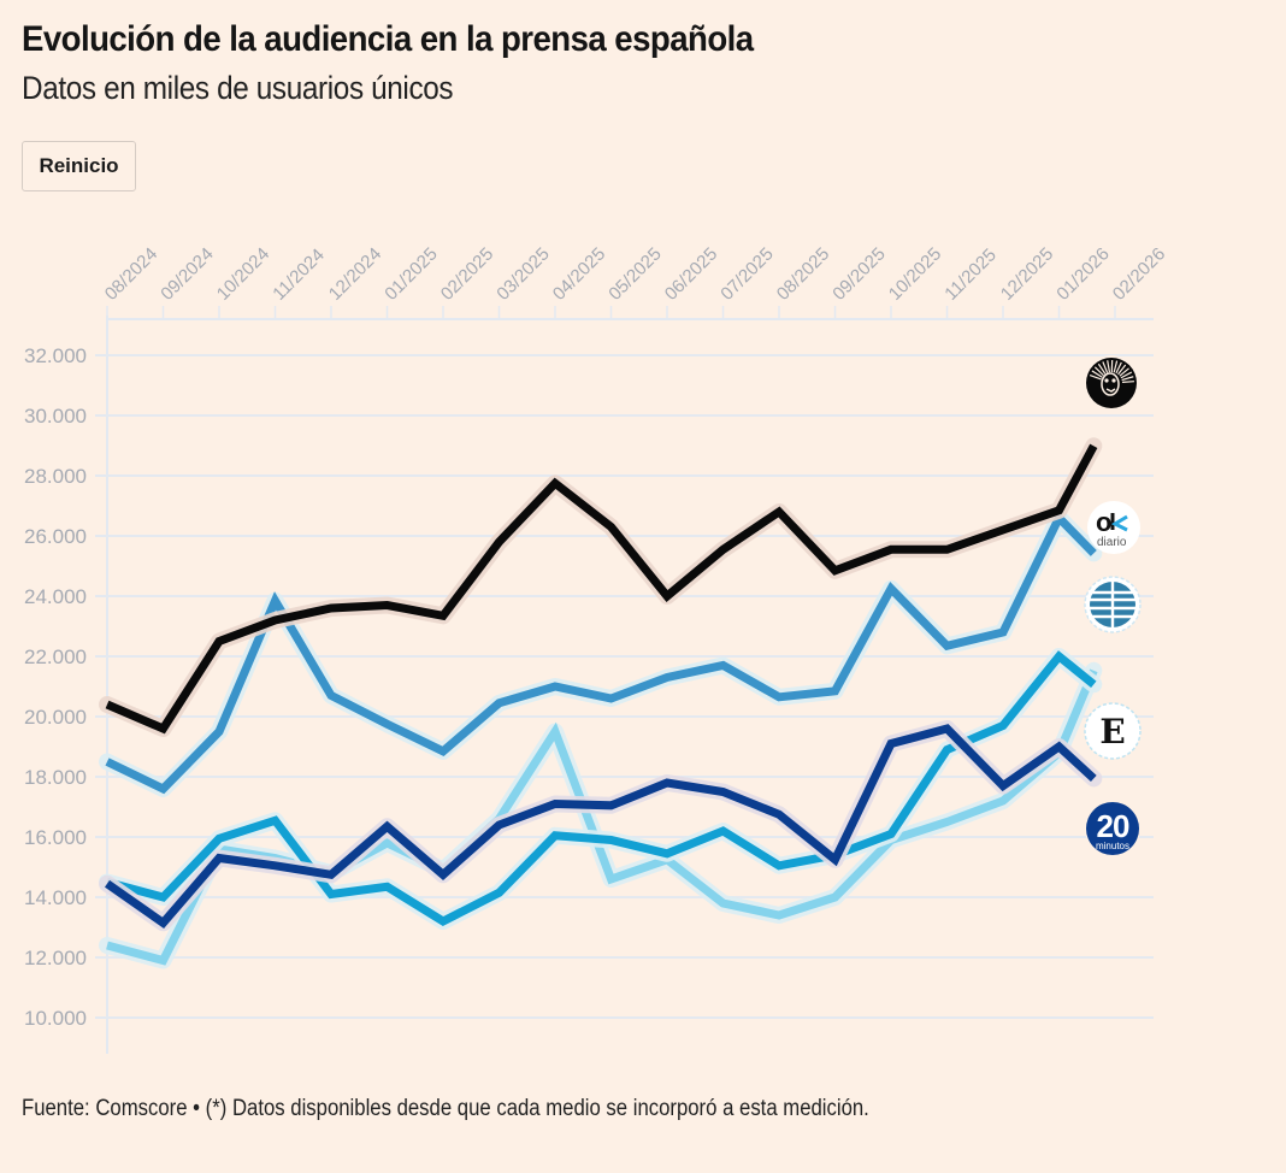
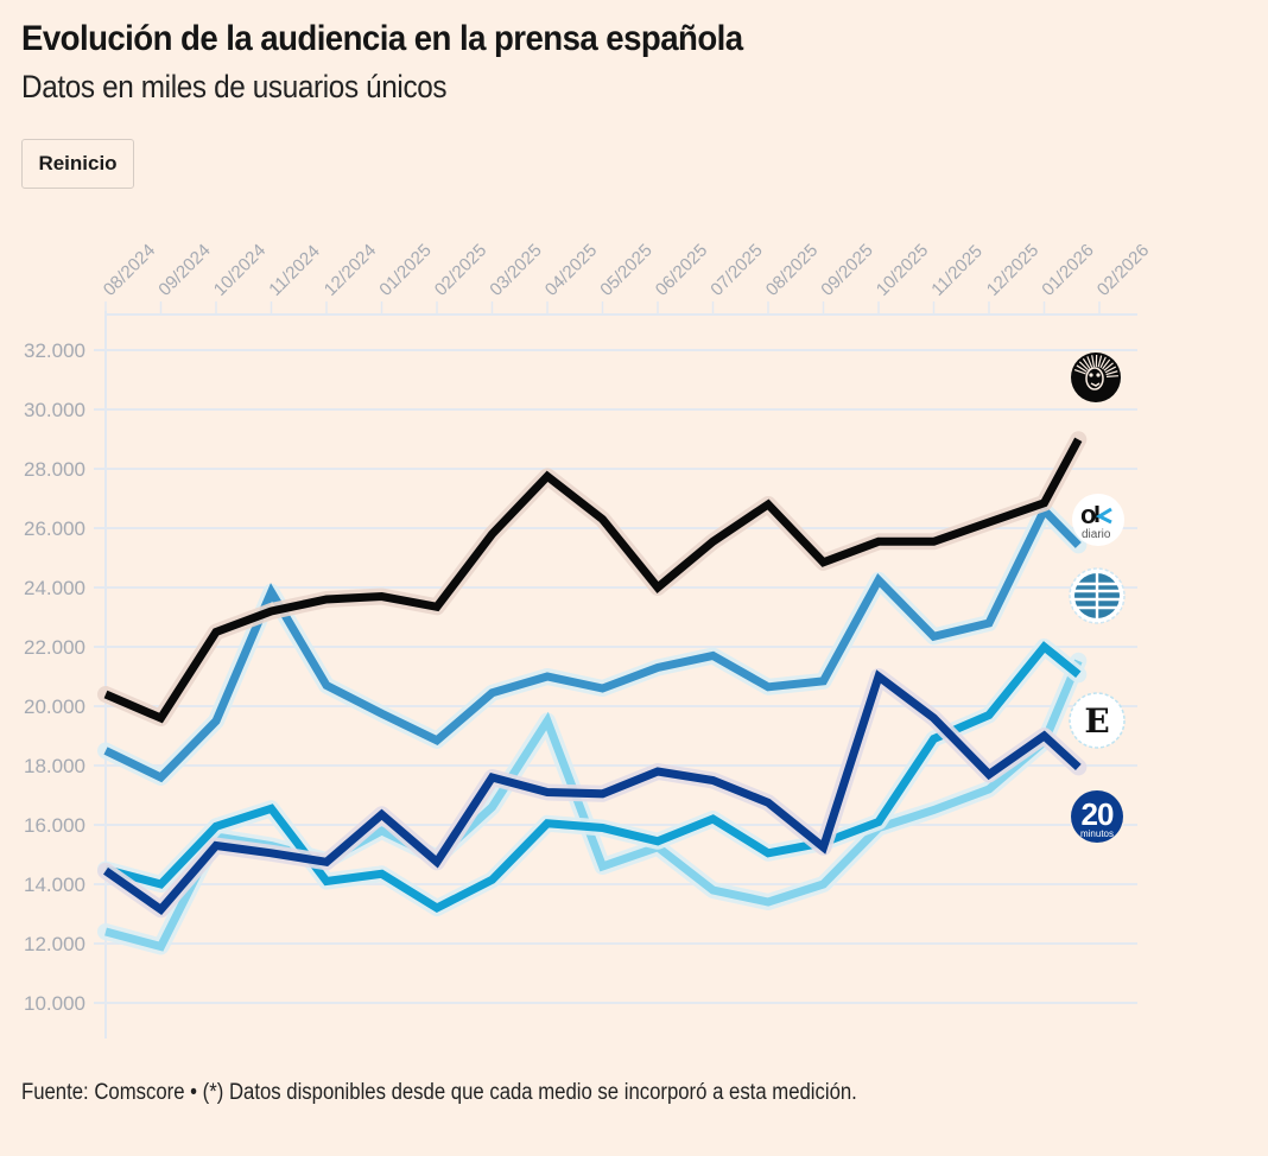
20 minutos/03/2025: 16400 -> 17600
20 minutos/10/2025: 19100 -> 21000
